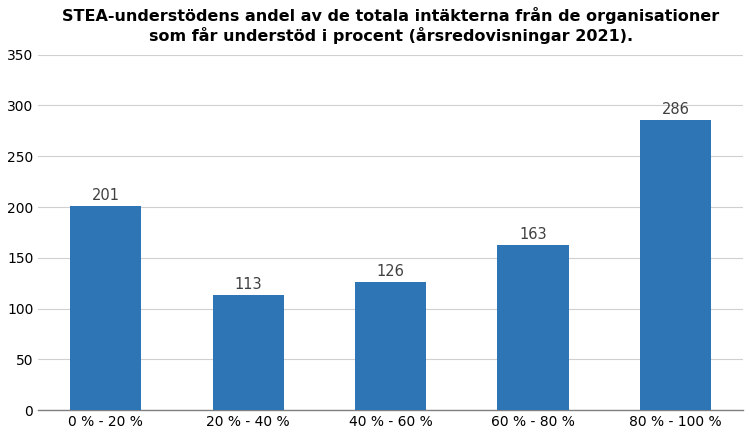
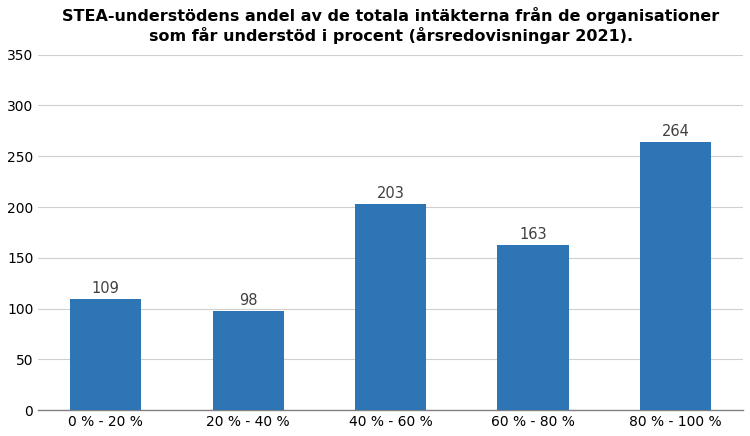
0 % - 20 %: 201 -> 109
20 % - 40 %: 113 -> 98
40 % - 60 %: 126 -> 203
80 % - 100 %: 286 -> 264
